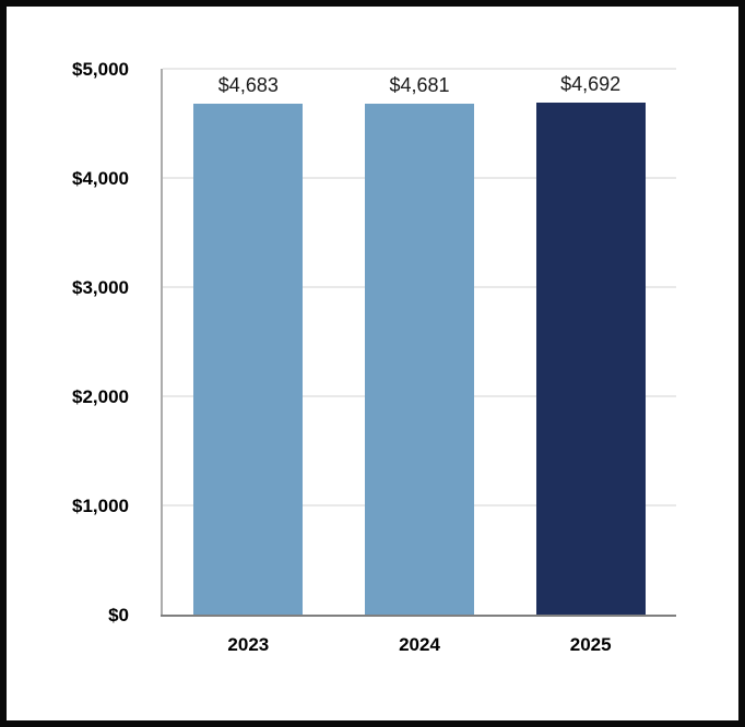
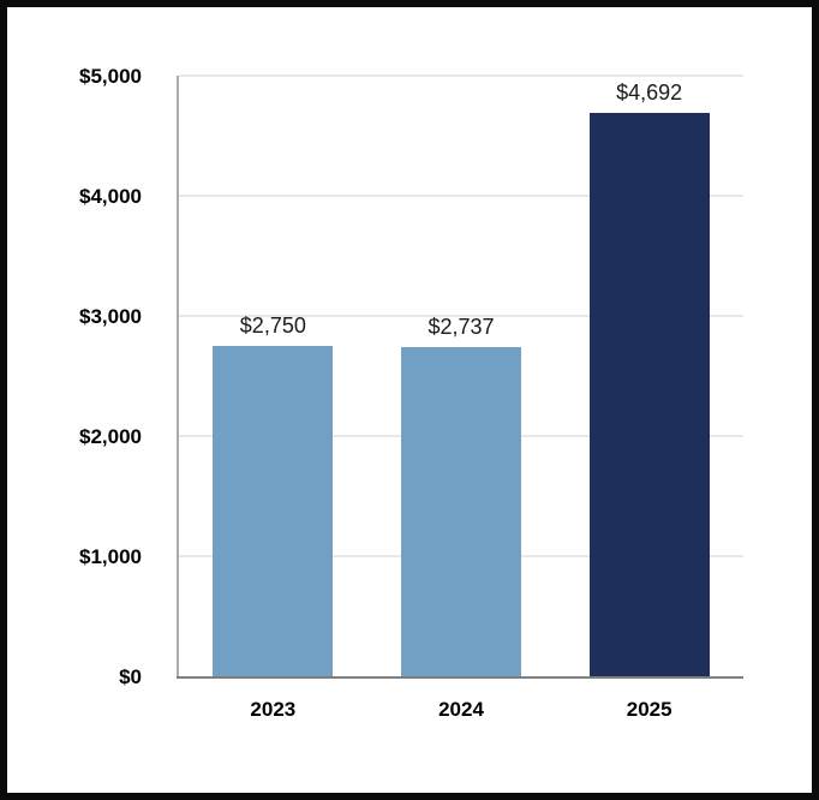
2023: $4,683 -> $2,750
2024: $4,681 -> $2,737
